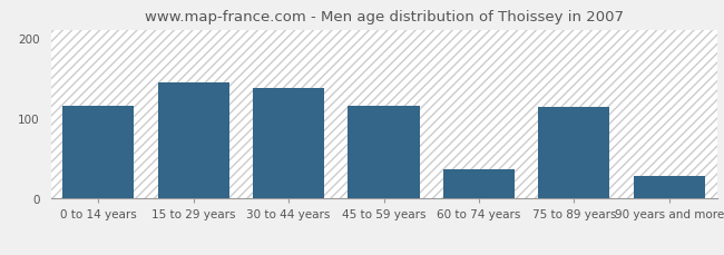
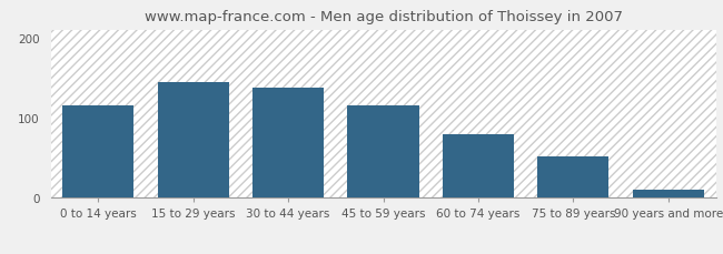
60 to 74 years: 36 -> 80
75 to 89 years: 114 -> 52
90 years and more: 28 -> 10
